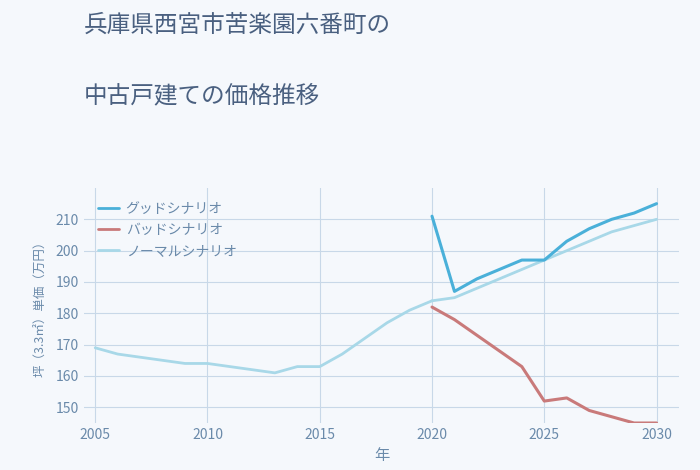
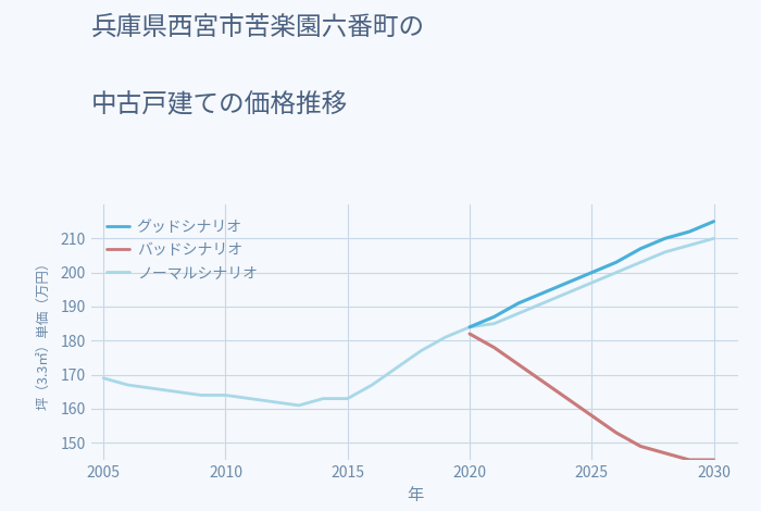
グッドシナリオ/2020: 211 -> 184
グッドシナリオ/2025: 197 -> 200
バッドシナリオ/2025: 152 -> 158
